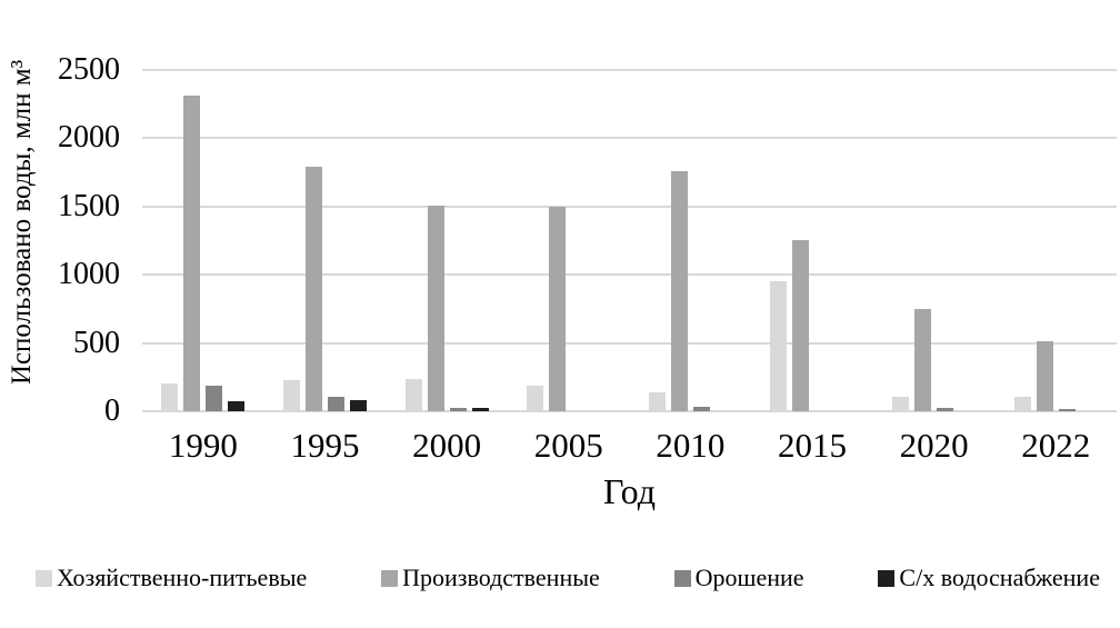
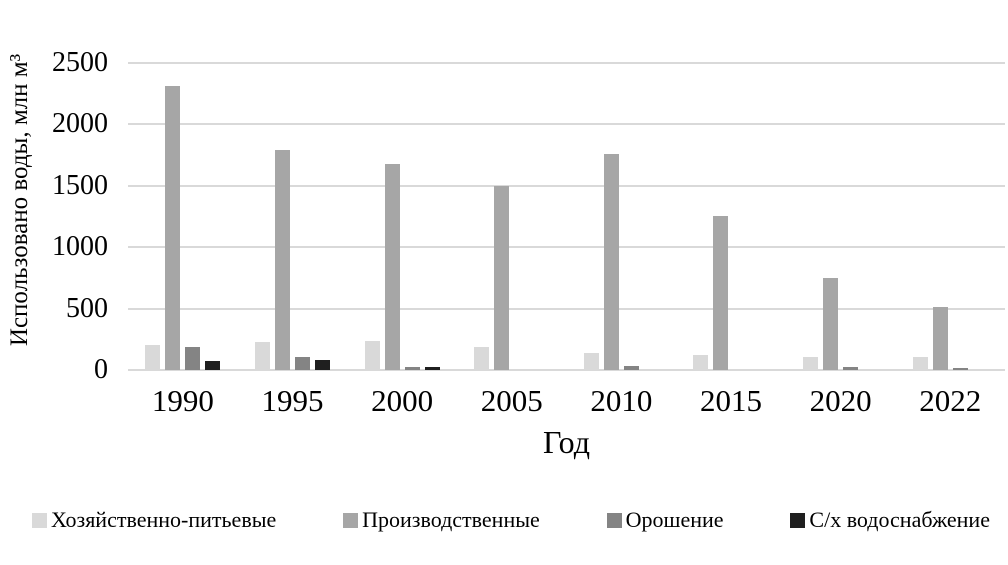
Производственные/2000: 1510 -> 1680
Хозяйственно-питьевые/2015: 950 -> 120
